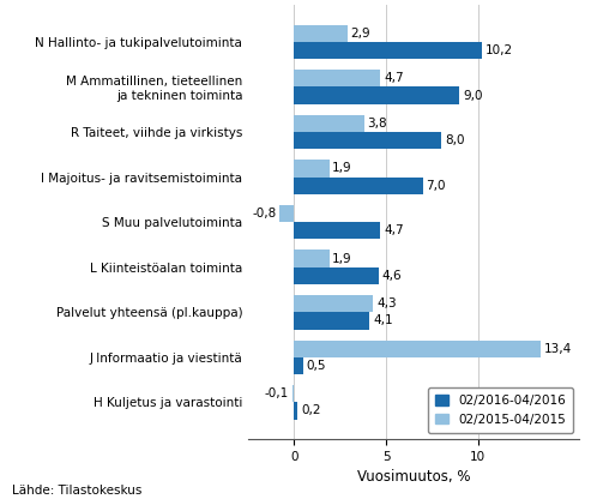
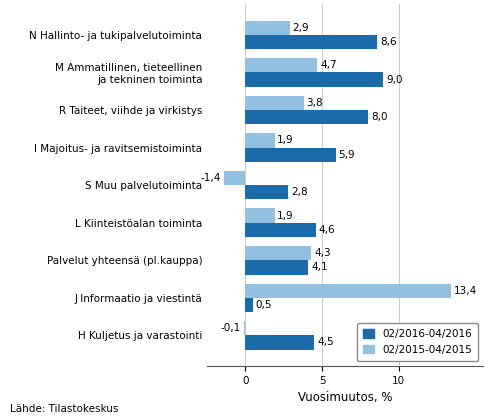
02/2016-04/2016/N Hallinto- ja tukipalvelutoiminta: 10,2 -> 8,6
02/2016-04/2016/I Majoitus- ja ravitsemistoiminta: 7,0 -> 5,9
02/2015-04/2015/S Muu palvelutoiminta: -0,8 -> -1,4
02/2016-04/2016/S Muu palvelutoiminta: 4,7 -> 2,8
02/2016-04/2016/H Kuljetus ja varastointi: 0,2 -> 4,5
